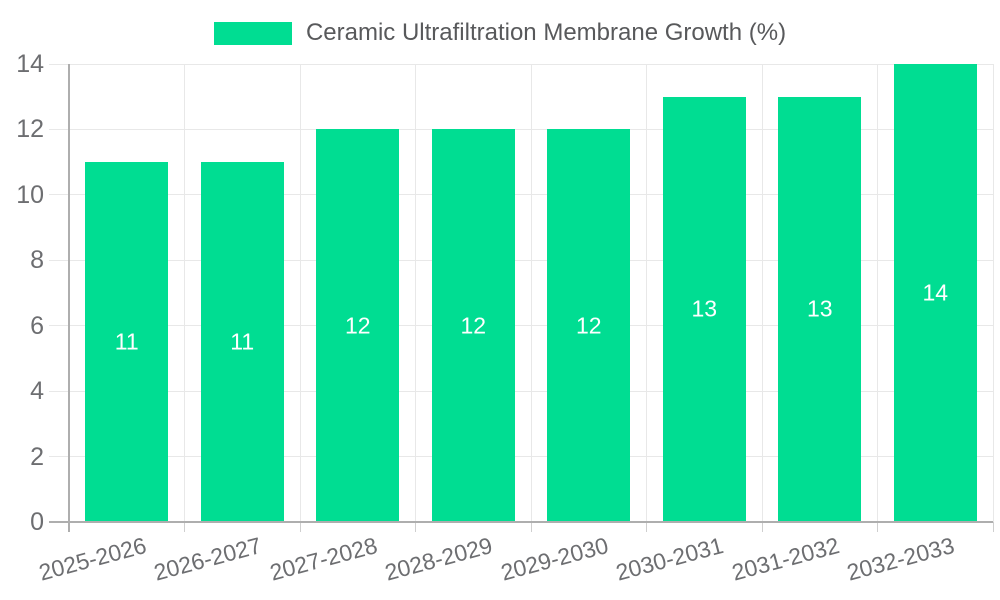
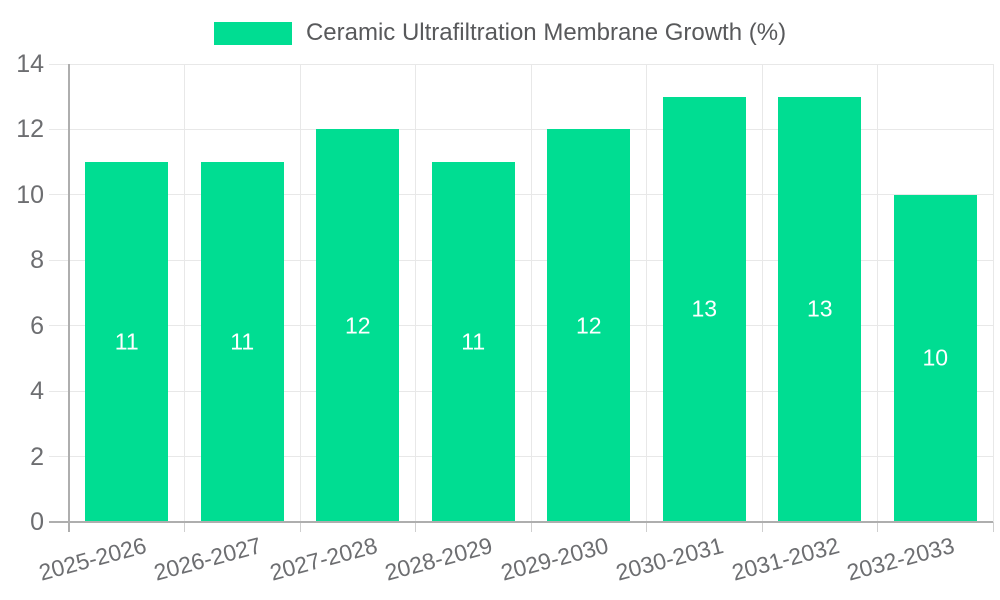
2028-2029: 12 -> 11
2032-2033: 14 -> 10
